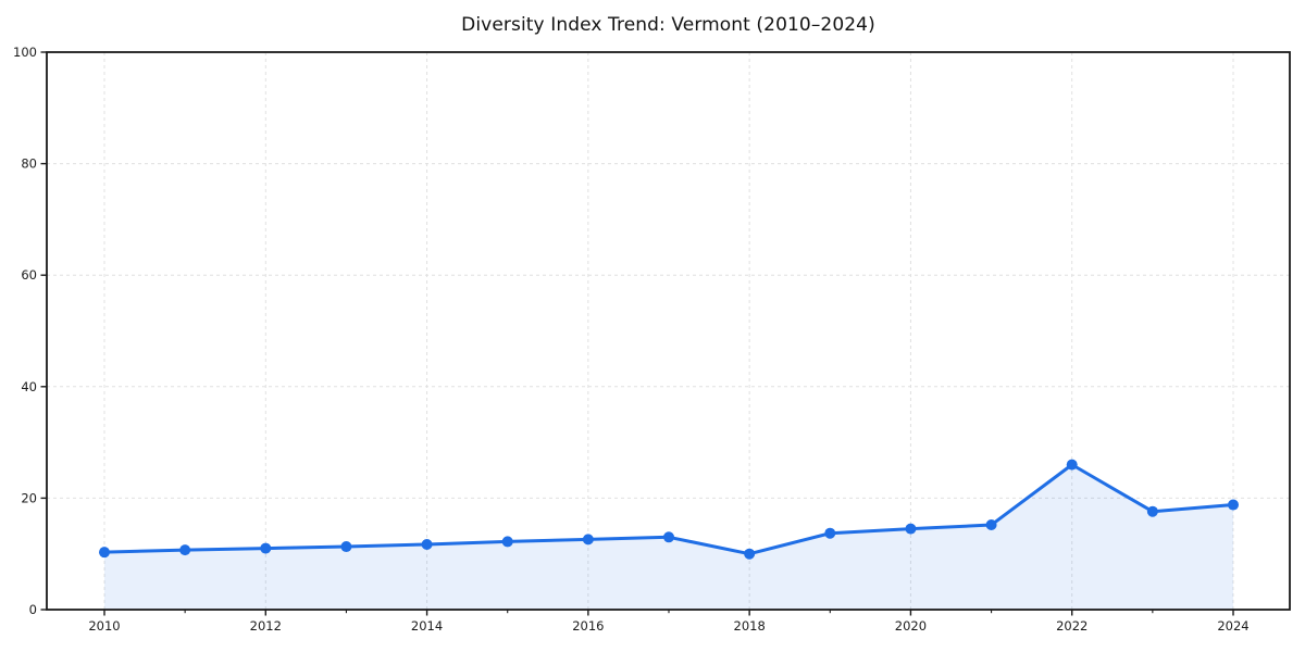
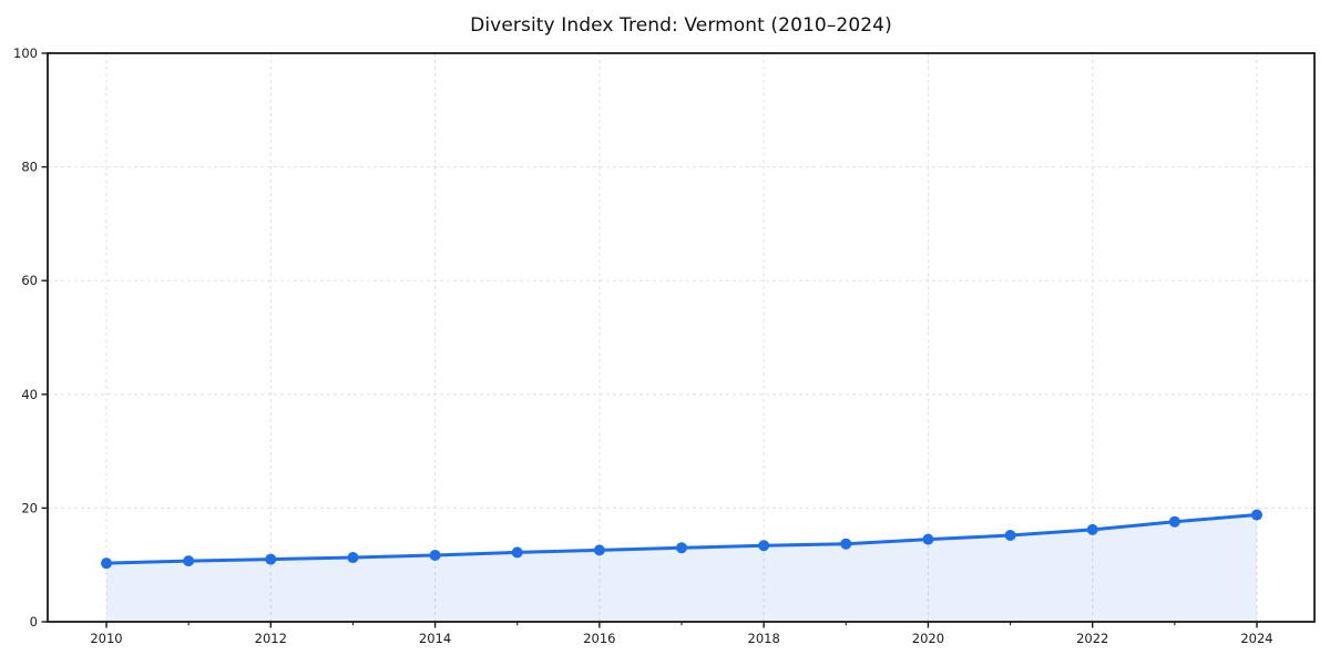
2018: 10 -> 13
2022: 26 -> 16
